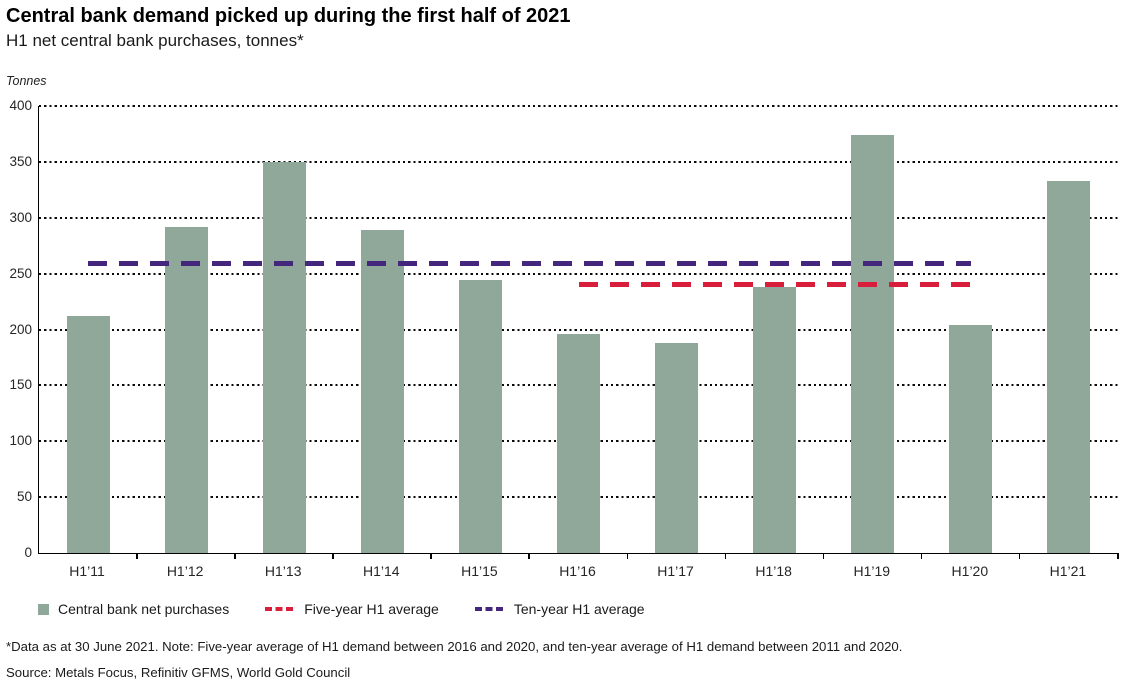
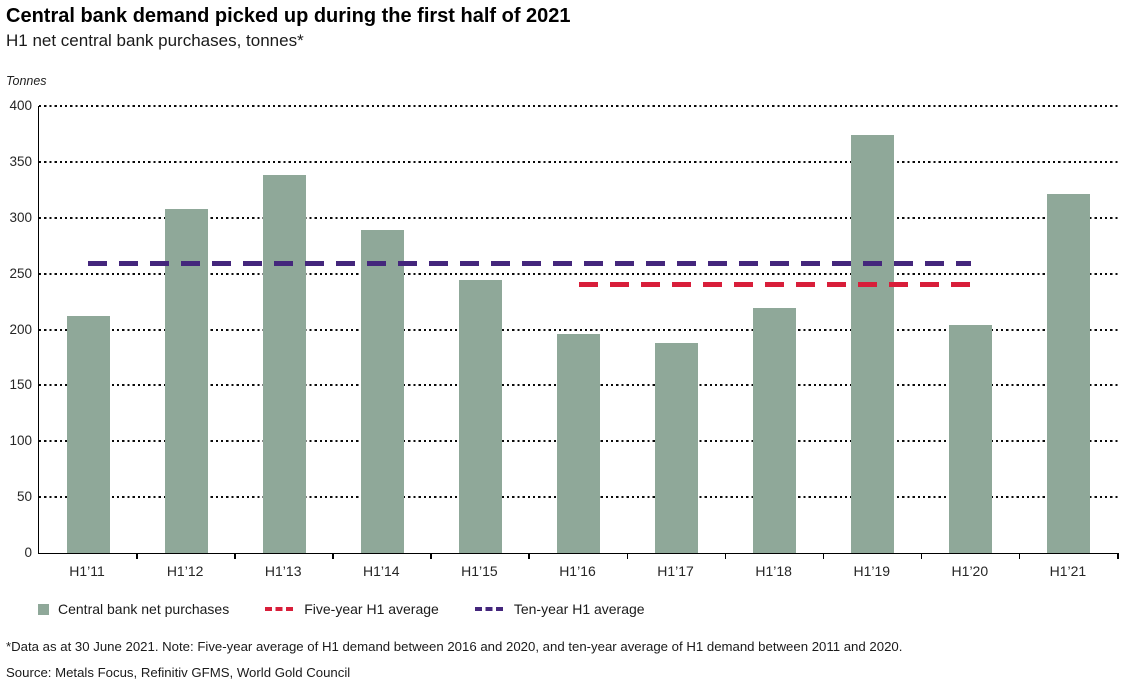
H1’12: 292 -> 308
H1’13: 350 -> 338
H1’18: 238 -> 219
H1’21: 333 -> 321
